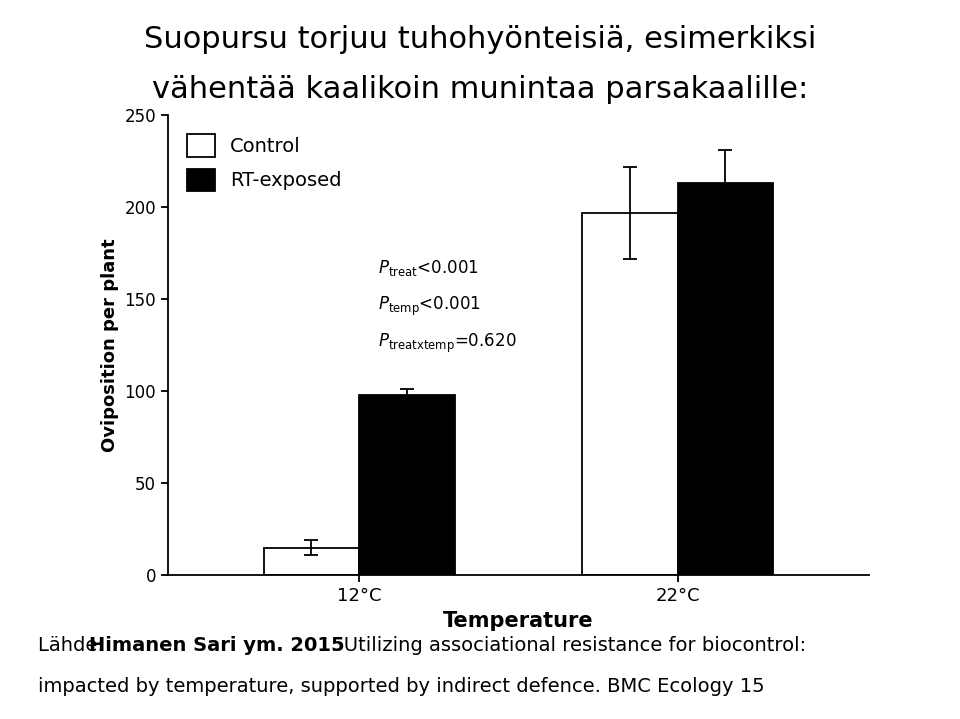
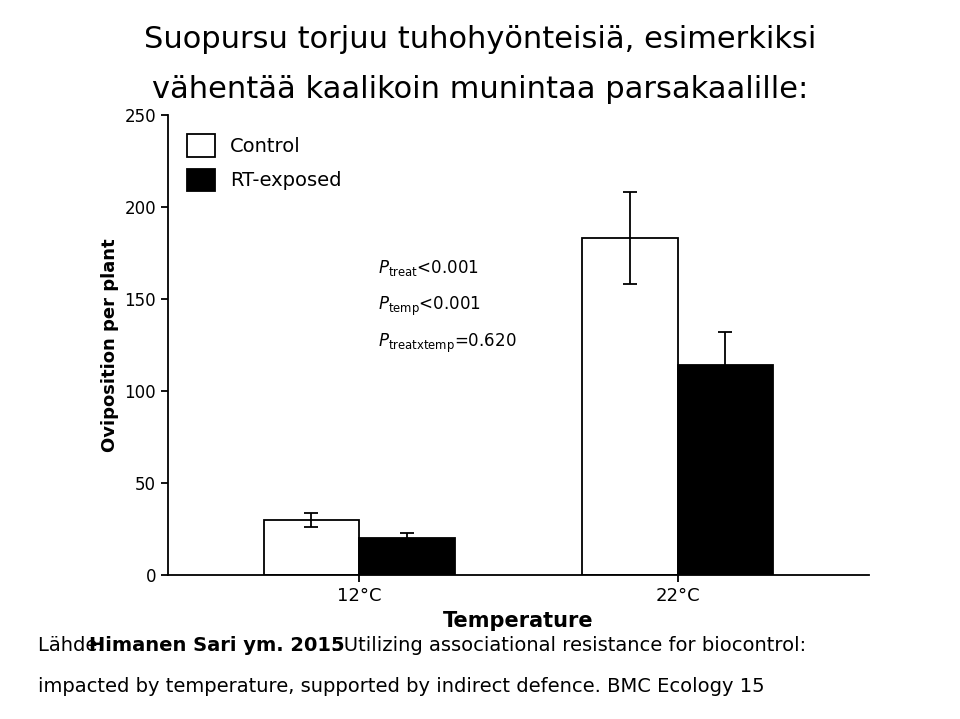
Control/12°C: 15 -> 30
RT-exposed/12°C: 98 -> 20
Control/22°C: 197 -> 183
RT-exposed/22°C: 213 -> 114
